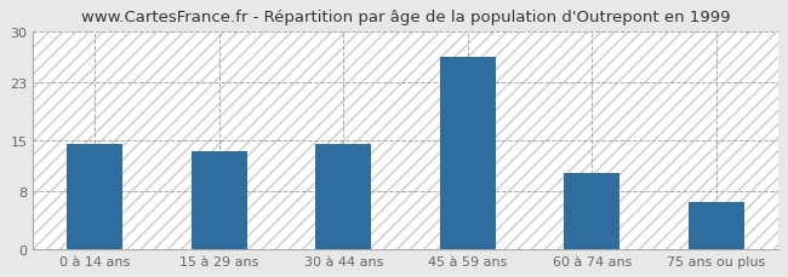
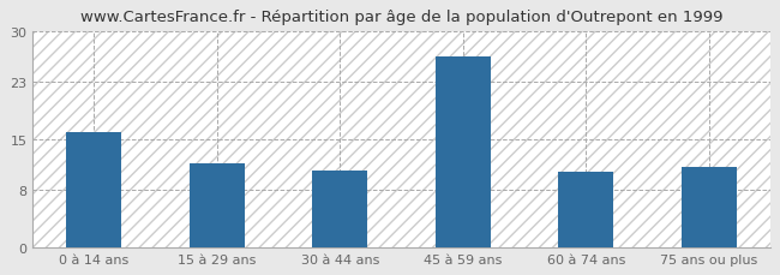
0 à 14 ans: 14.5 -> 16.0
15 à 29 ans: 13.5 -> 11.6
30 à 44 ans: 14.5 -> 10.6
75 ans ou plus: 6.5 -> 11.2
